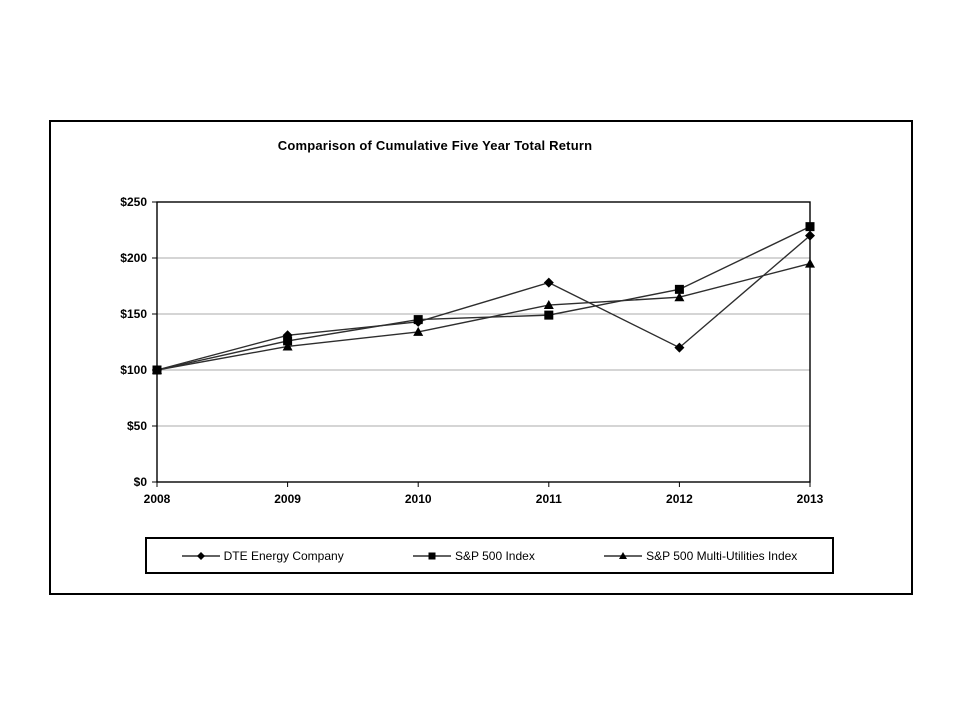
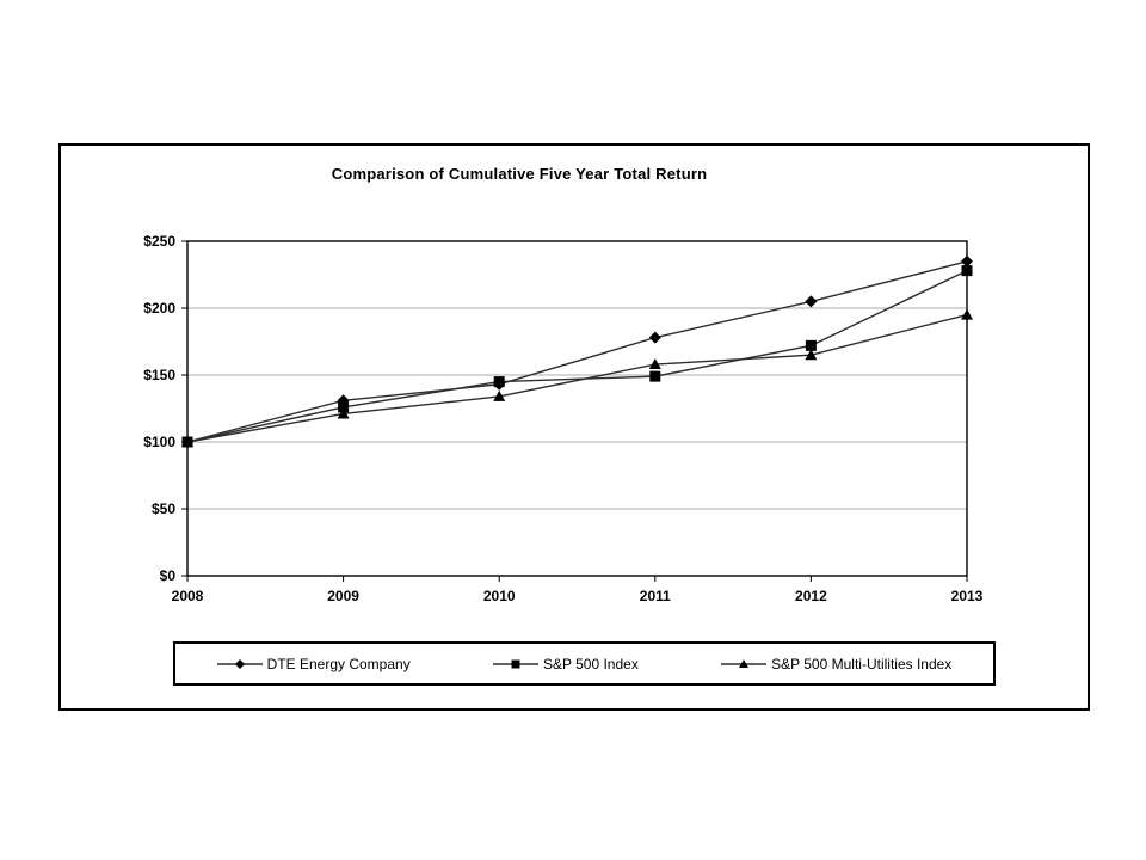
DTE Energy Company/2012: $120 -> $205
DTE Energy Company/2013: $220 -> $235
